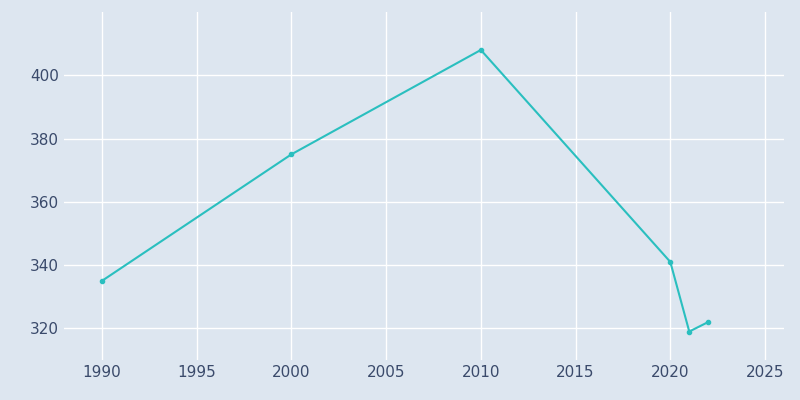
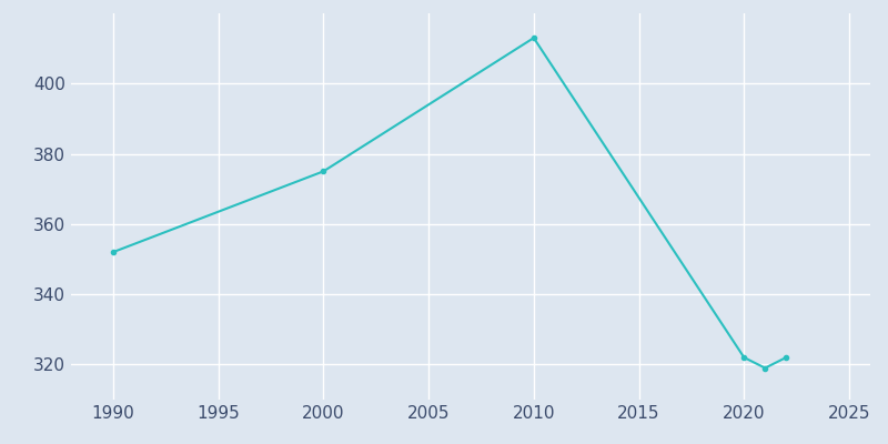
1990: 335 -> 352
2010: 408 -> 413
2020: 341 -> 322
